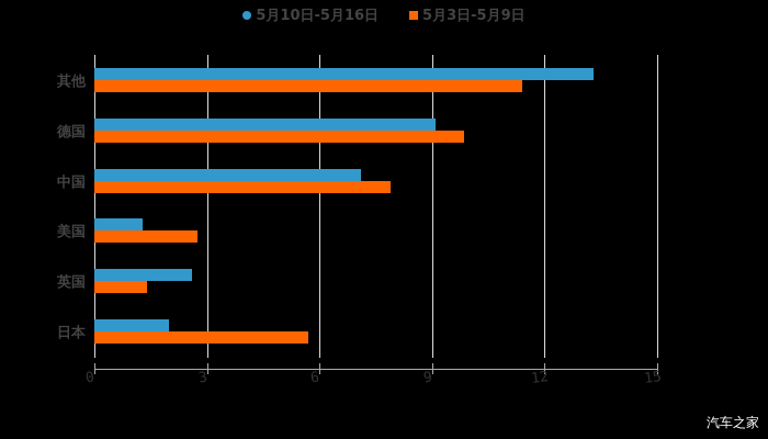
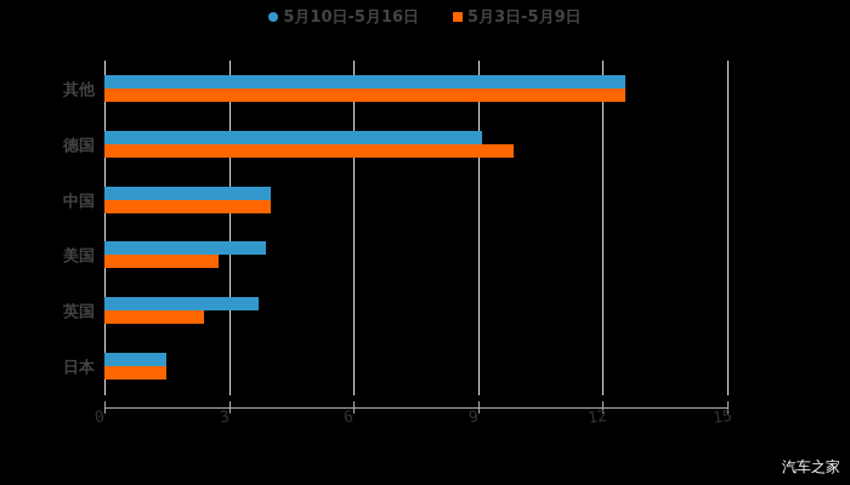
5月10日-5月16日/其他: 13.3 -> 12.6
5月3日-5月9日/其他: 11.4 -> 12.6
5月10日-5月16日/中国: 7.1 -> 4.0
5月3日-5月9日/中国: 7.9 -> 4.0
5月10日-5月16日/美国: 1.3 -> 3.9
5月10日-5月16日/英国: 2.6 -> 3.7
5月3日-5月9日/英国: 1.4 -> 2.4
5月10日-5月16日/日本: 2.0 -> 1.5
5月3日-5月9日/日本: 5.7 -> 1.5
